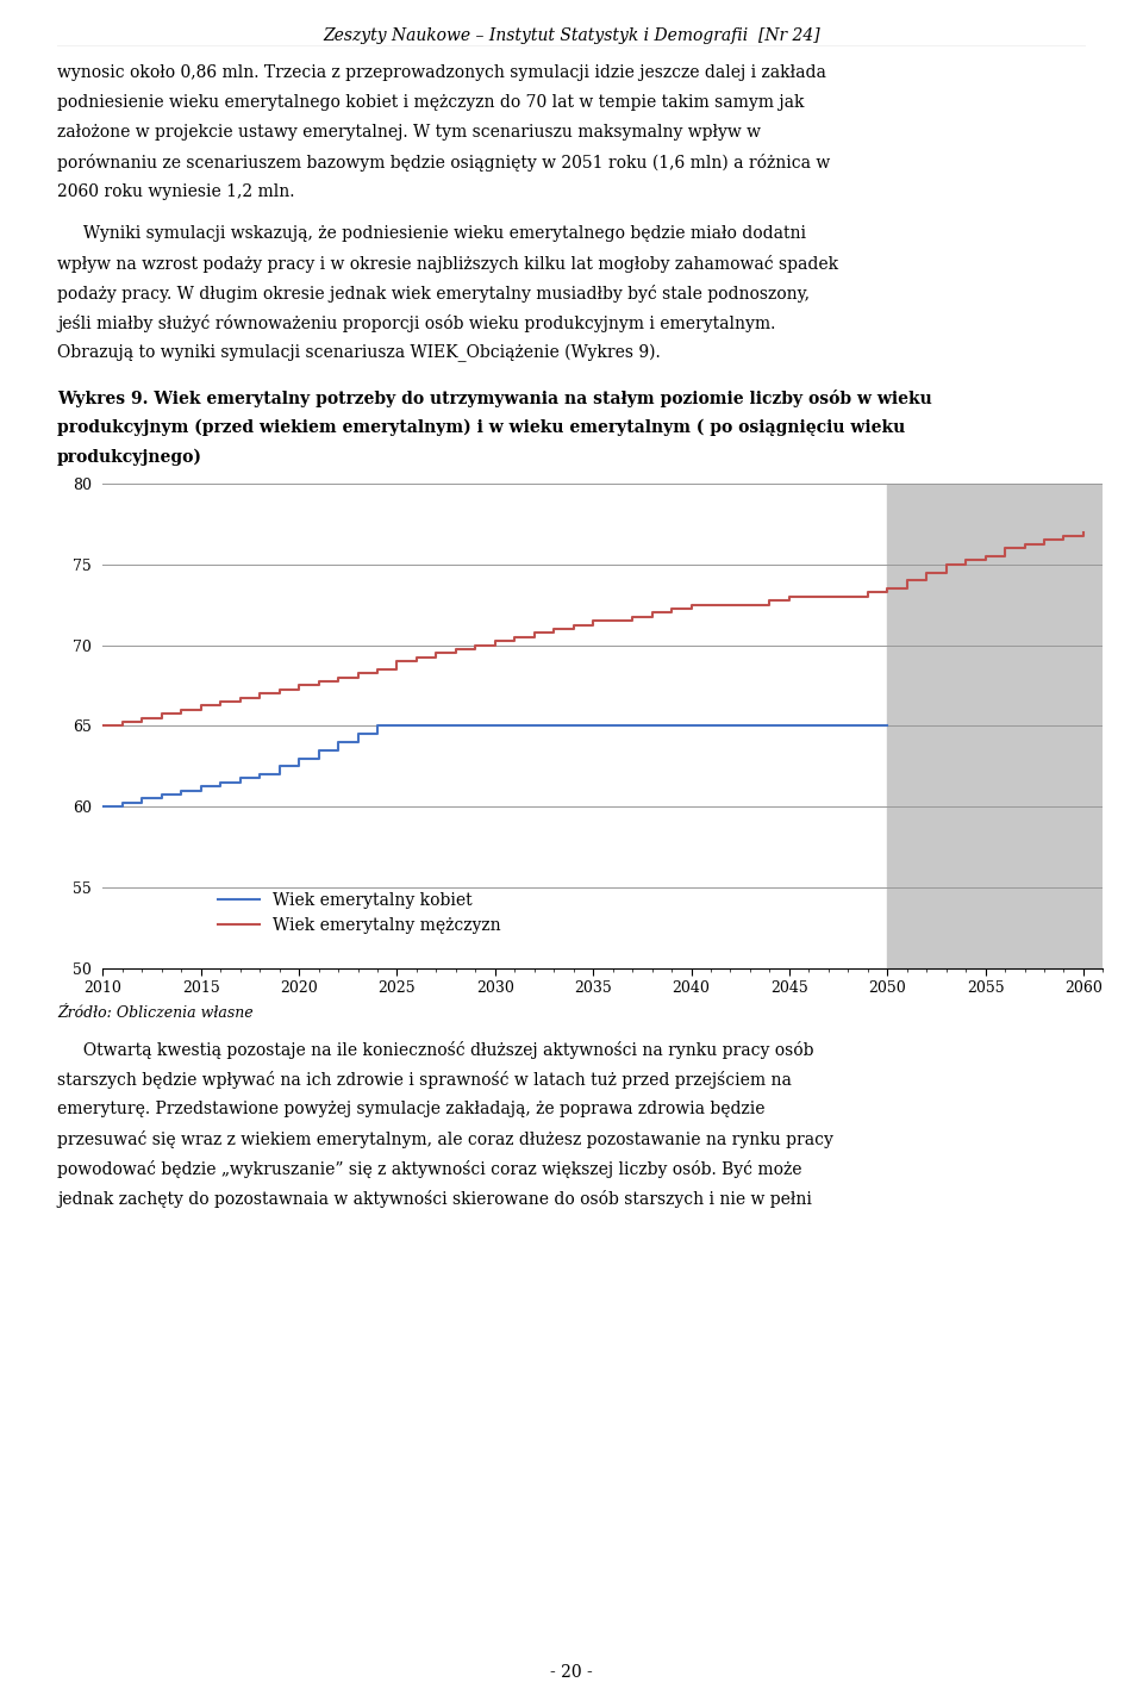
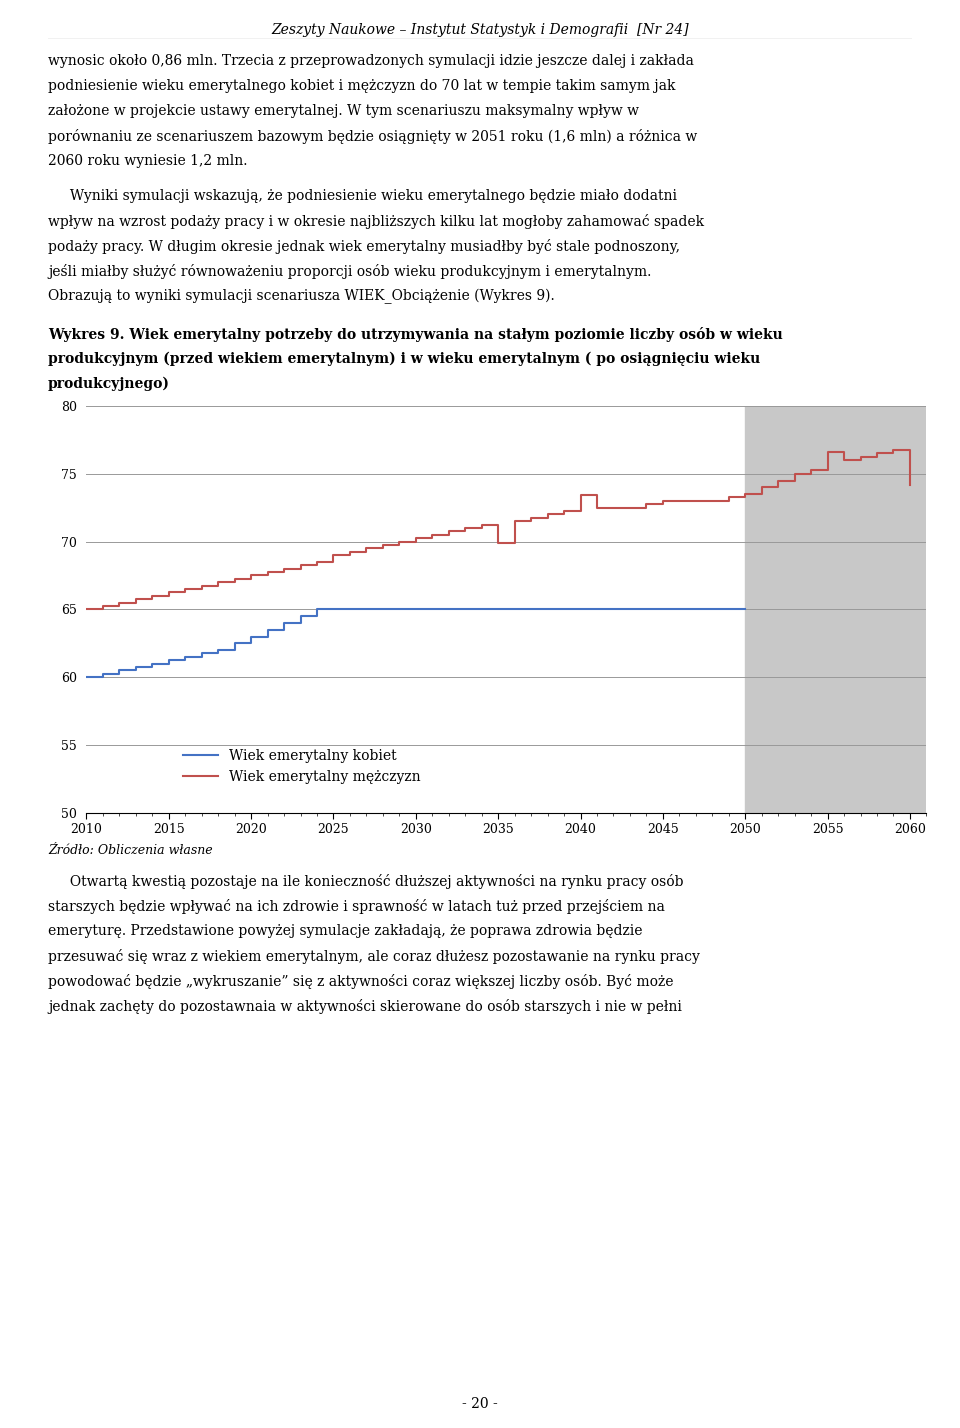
Wiek emerytalny mężczyzn/2035: 71.5 -> 69.9
Wiek emerytalny mężczyzn/2040: 72.5 -> 73.4
Wiek emerytalny mężczyzn/2055: 75.5 -> 76.6
Wiek emerytalny mężczyzn/2060: 77.0 -> 74.2
